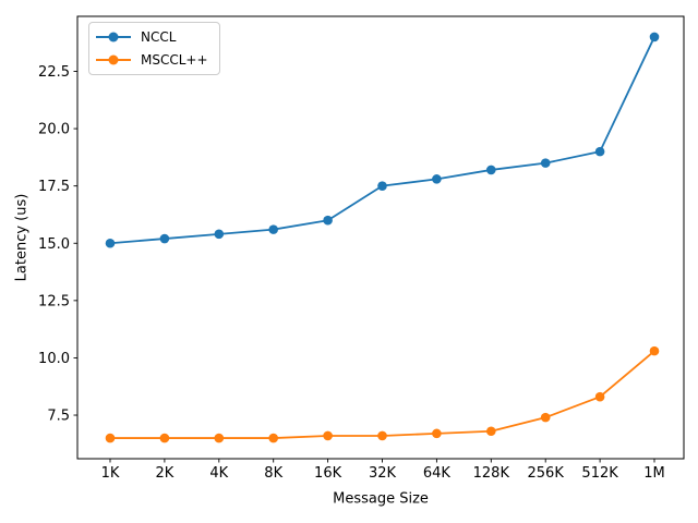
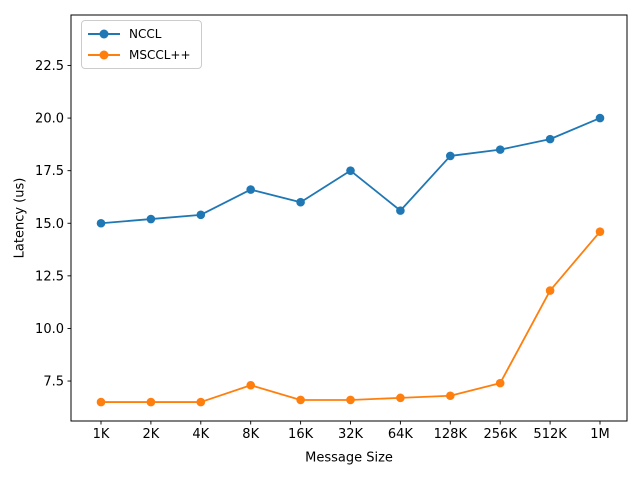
NCCL/8K: 15.6 -> 16.6
MSCCL++/8K: 6.5 -> 7.3
NCCL/64K: 17.8 -> 15.6
MSCCL++/512K: 8.3 -> 11.8
NCCL/1M: 24.0 -> 20.0
MSCCL++/1M: 10.3 -> 14.6
